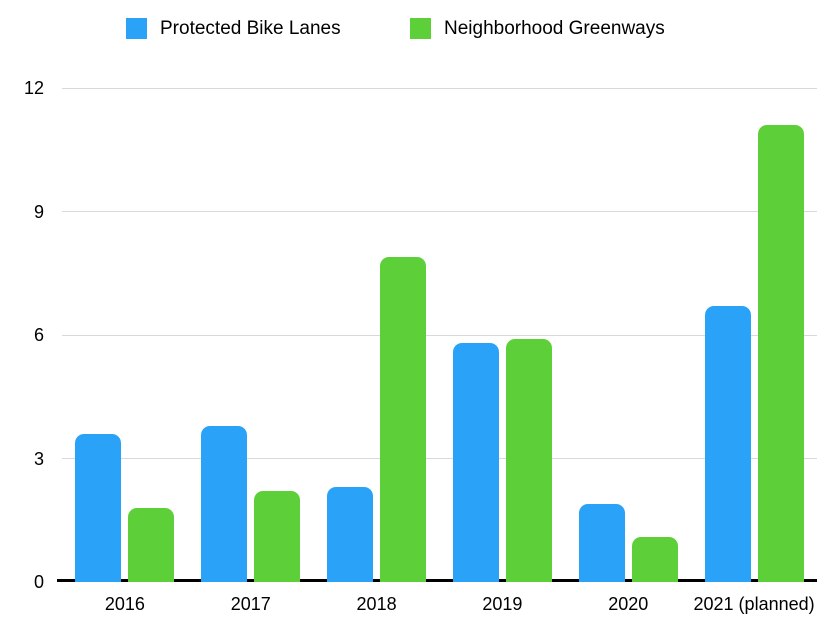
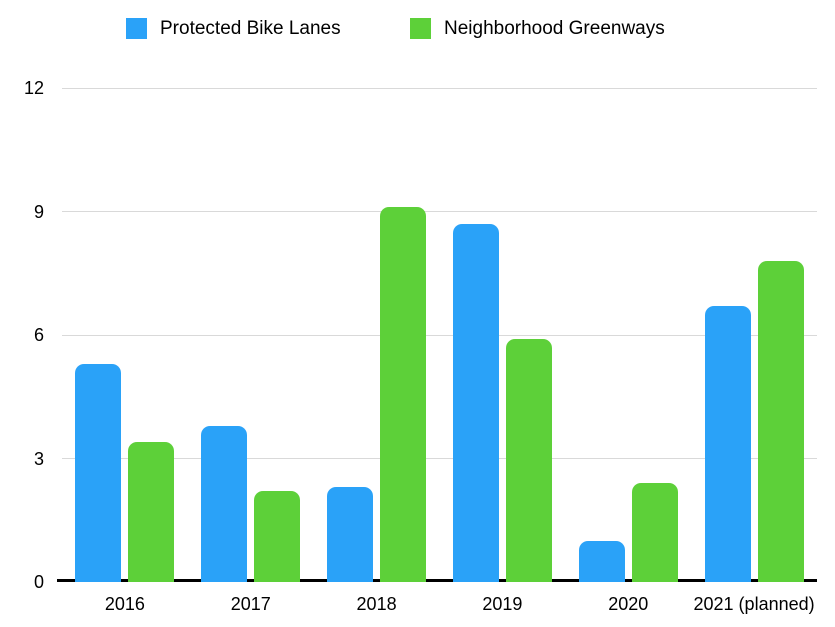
Protected Bike Lanes/2016: 3.6 -> 5.3
Neighborhood Greenways/2016: 1.8 -> 3.4
Neighborhood Greenways/2018: 7.9 -> 9.1
Protected Bike Lanes/2019: 5.8 -> 8.7
Protected Bike Lanes/2020: 1.9 -> 1.0
Neighborhood Greenways/2020: 1.1 -> 2.4
Neighborhood Greenways/2021 (planned): 11.1 -> 7.8
